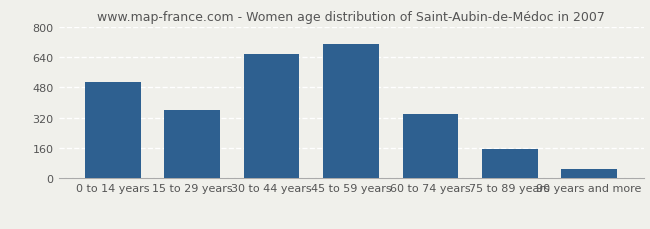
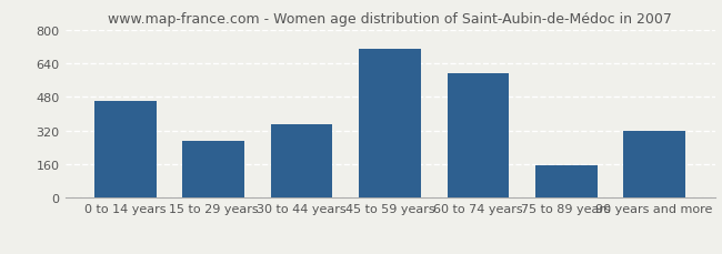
0 to 14 years: 510 -> 460
15 to 29 years: 360 -> 270
30 to 44 years: 660 -> 350
60 to 74 years: 340 -> 590
90 years and more: 50 -> 320
